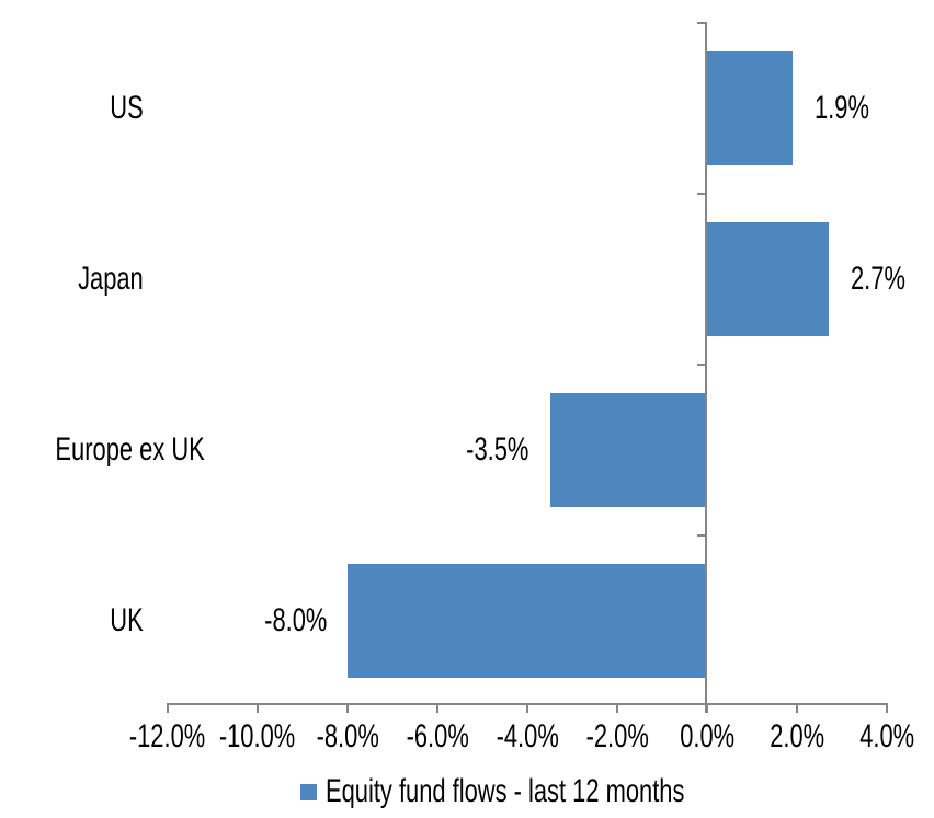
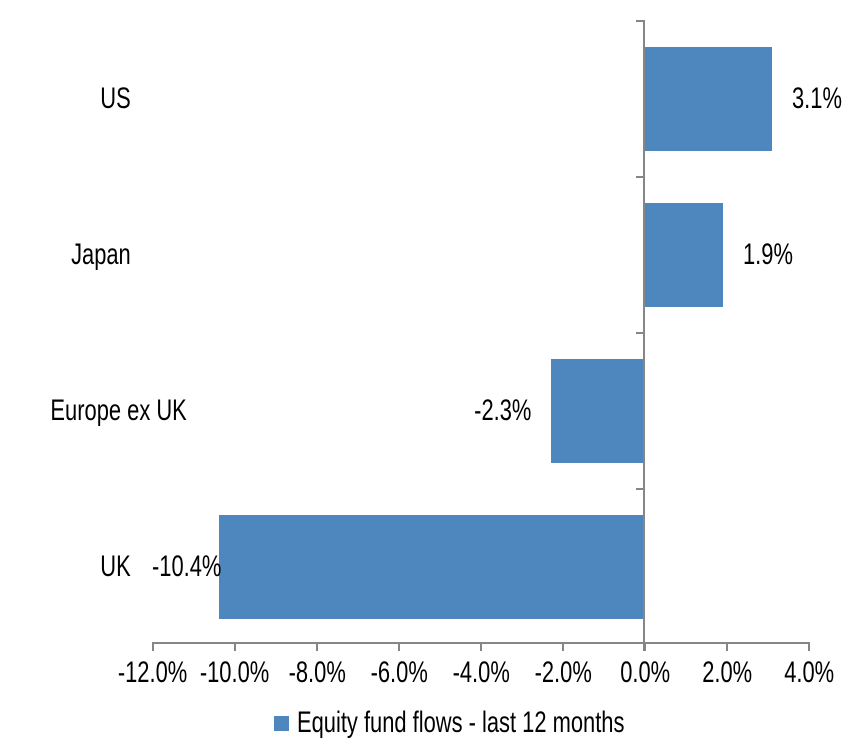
US: 1.9% -> 3.1%
Japan: 2.7% -> 1.9%
Europe ex UK: -3.5% -> -2.3%
UK: -8.0% -> -10.4%
